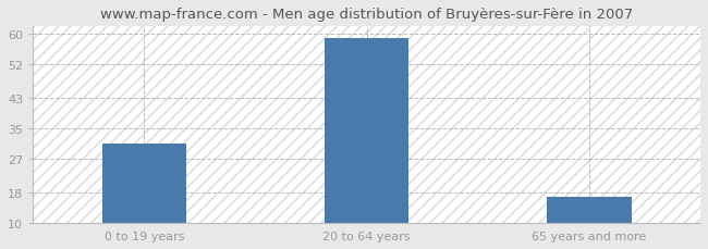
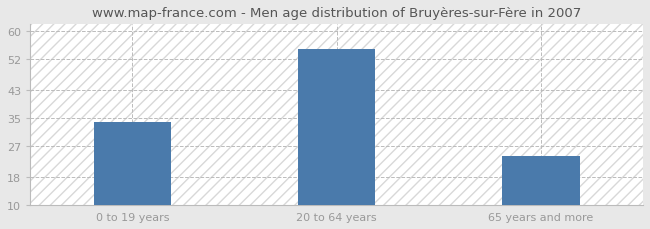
0 to 19 years: 31 -> 34
20 to 64 years: 59 -> 55
65 years and more: 17 -> 24
